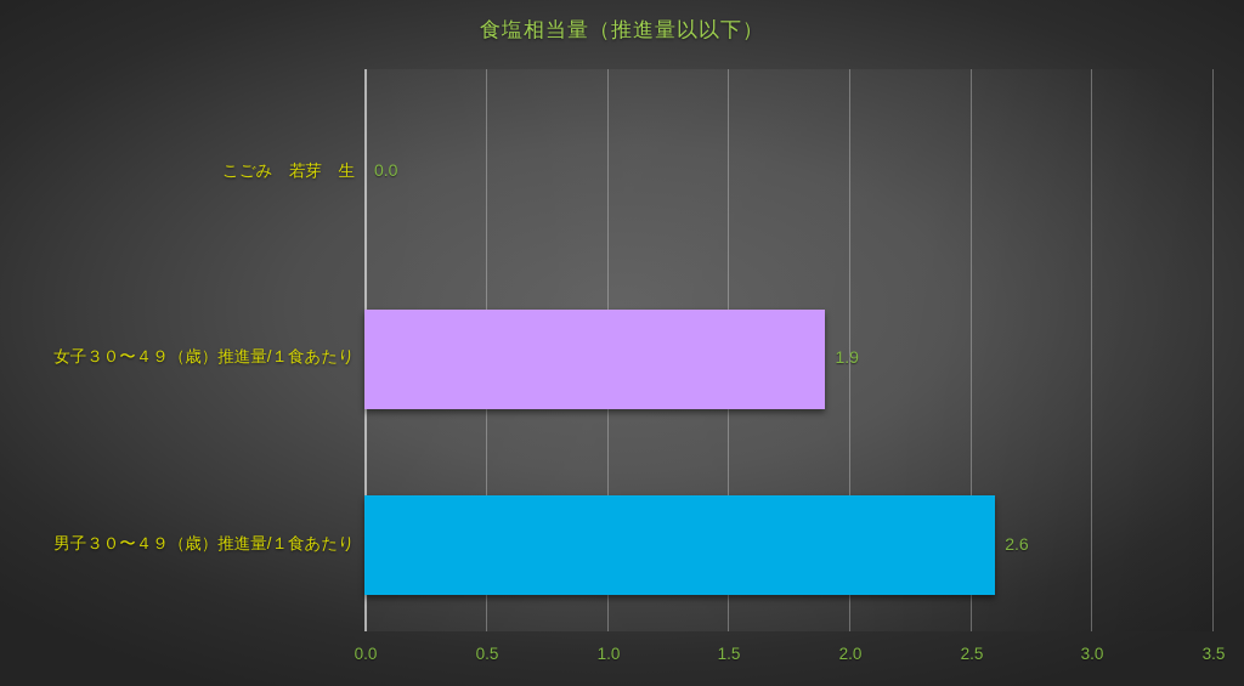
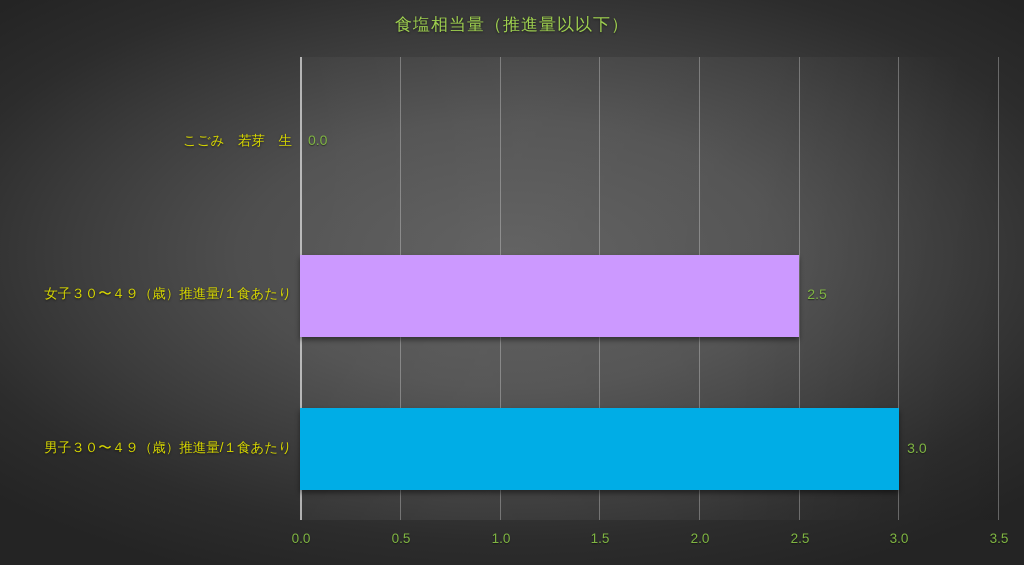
女子３０〜４９（歳）推進量/１食あたり: 1.9 -> 2.5
男子３０〜４９（歳）推進量/１食あたり: 2.6 -> 3.0
